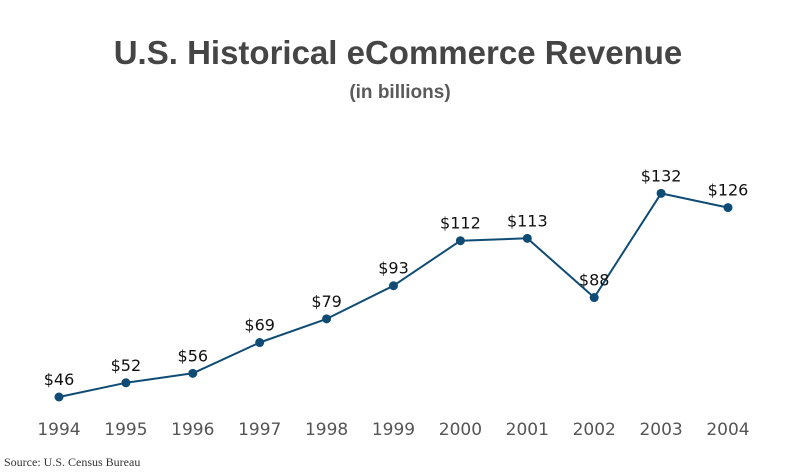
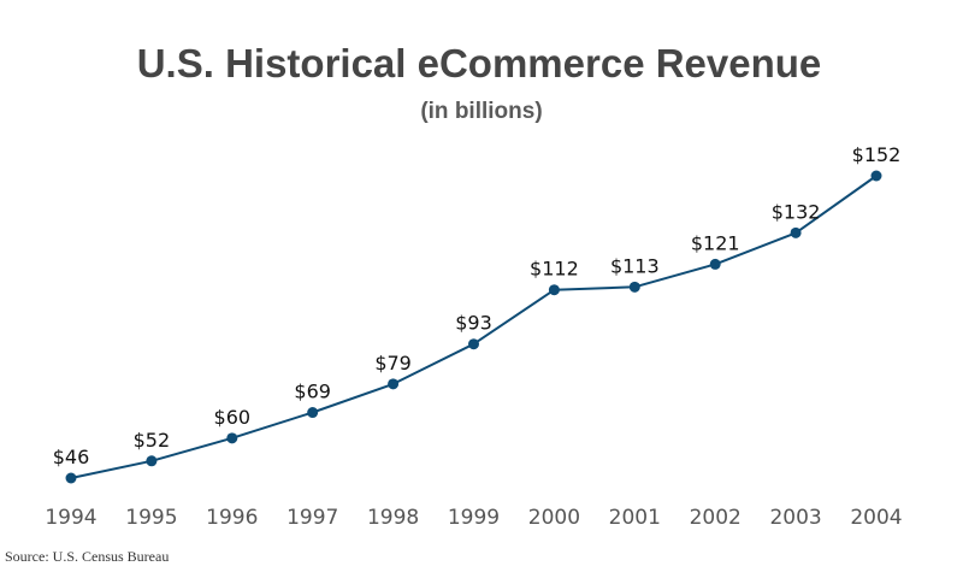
1996: $56 -> $60
2002: $88 -> $121
2004: $126 -> $152
